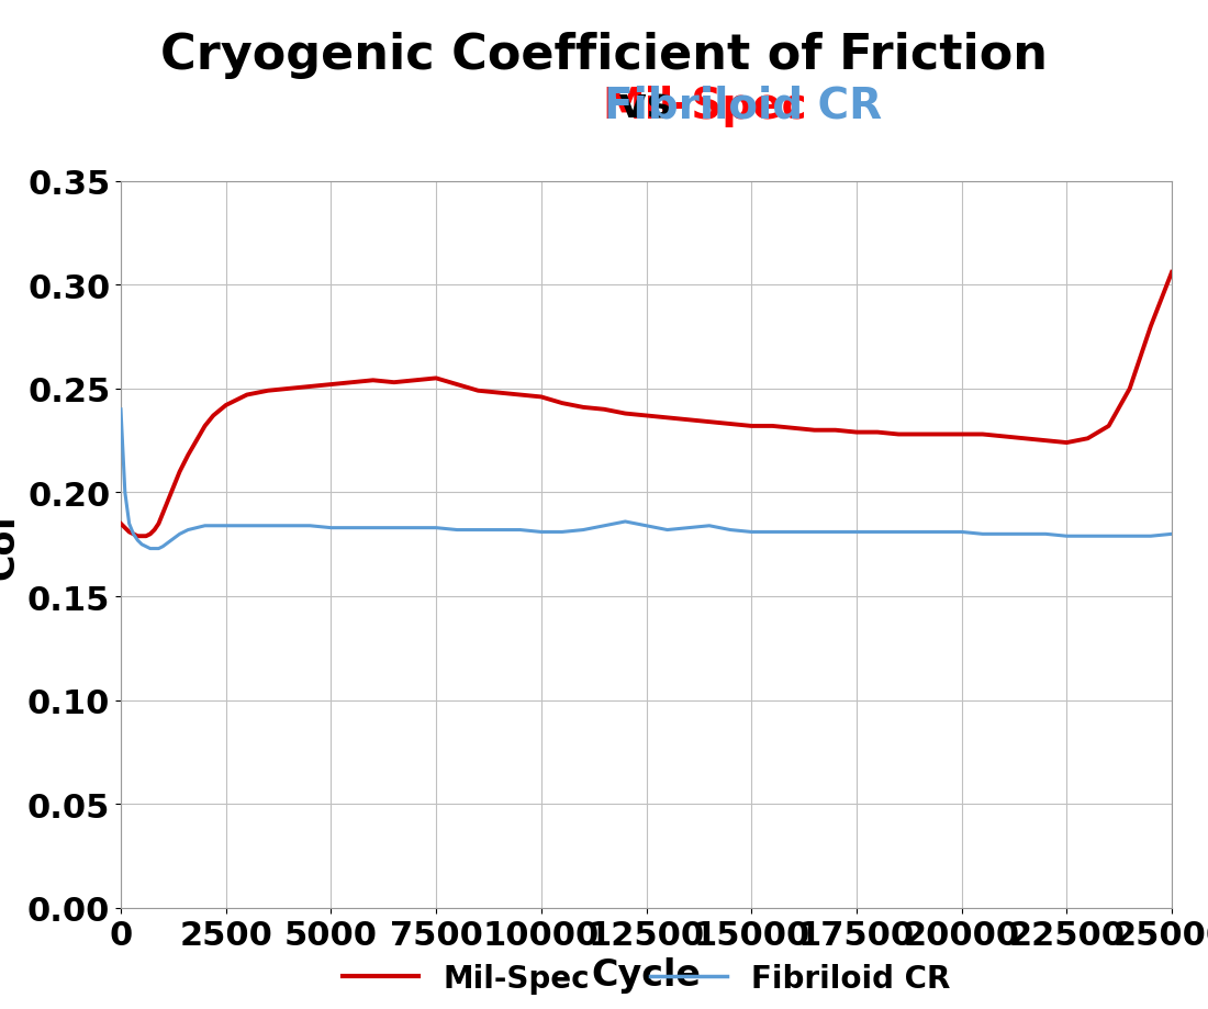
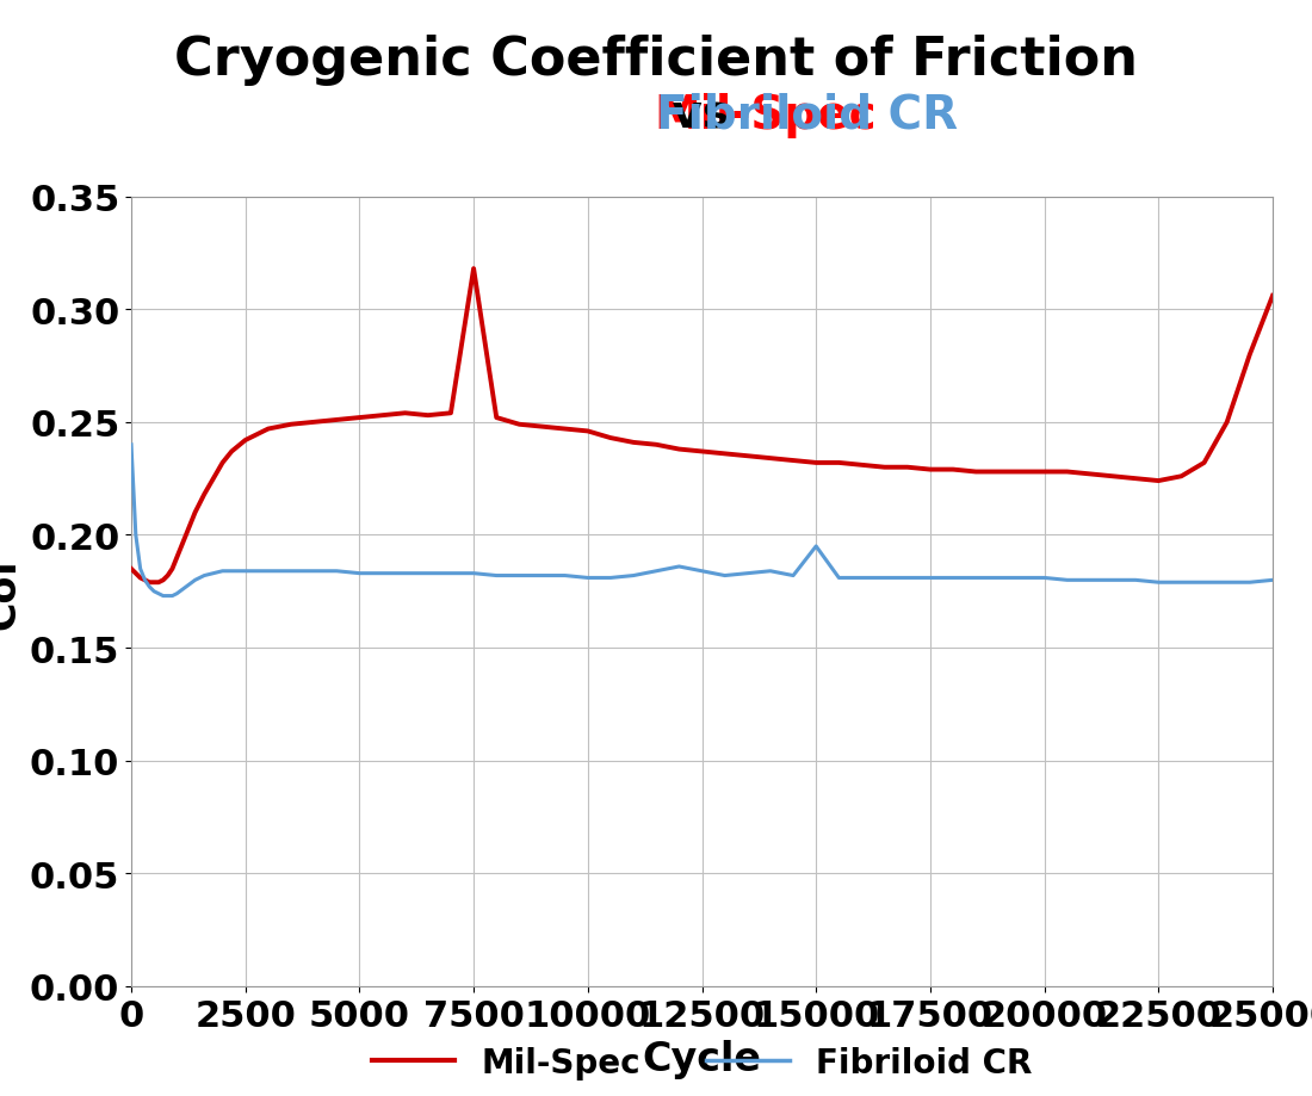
Mil-Spec/7500: 0.255 -> 0.318
Fibriloid CR/15000: 0.181 -> 0.195
